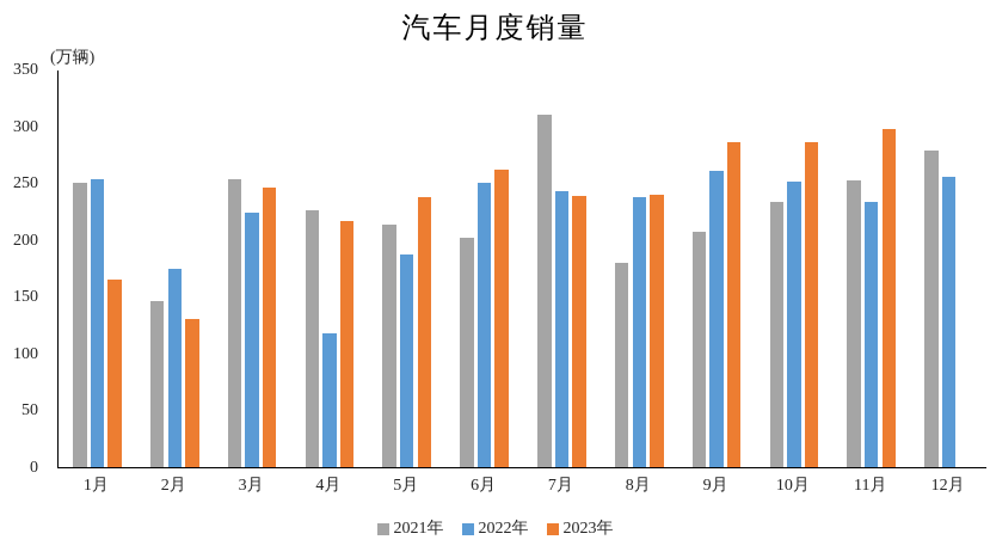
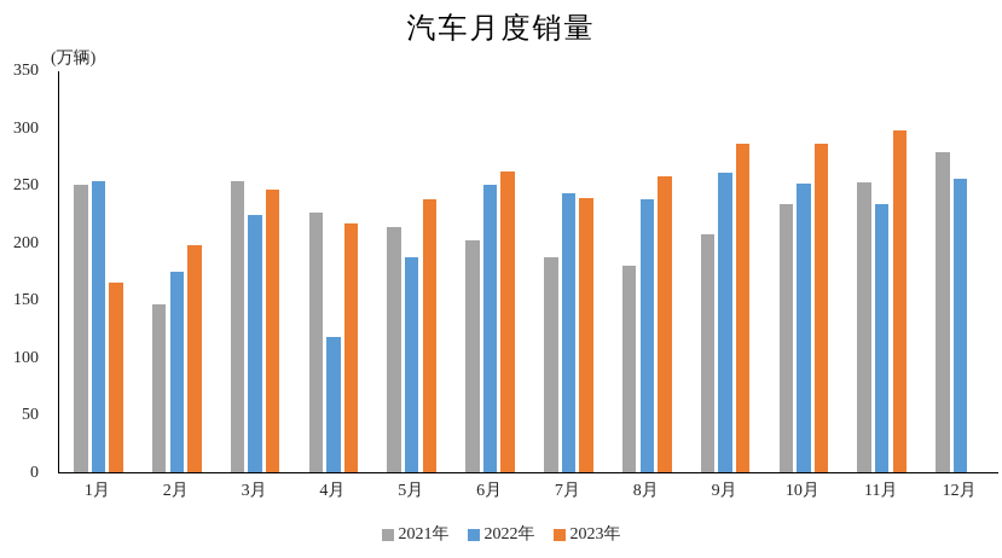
2023年/2月: 130 -> 200
2021年/7月: 310 -> 190
2023年/8月: 240 -> 260
